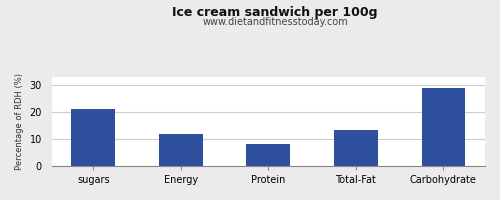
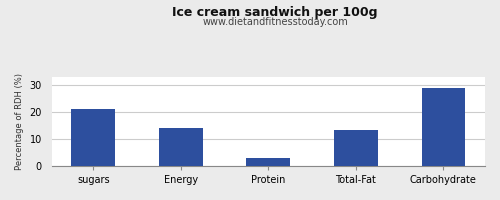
Energy: 12.0 -> 14.0
Protein: 8.0 -> 3.0
